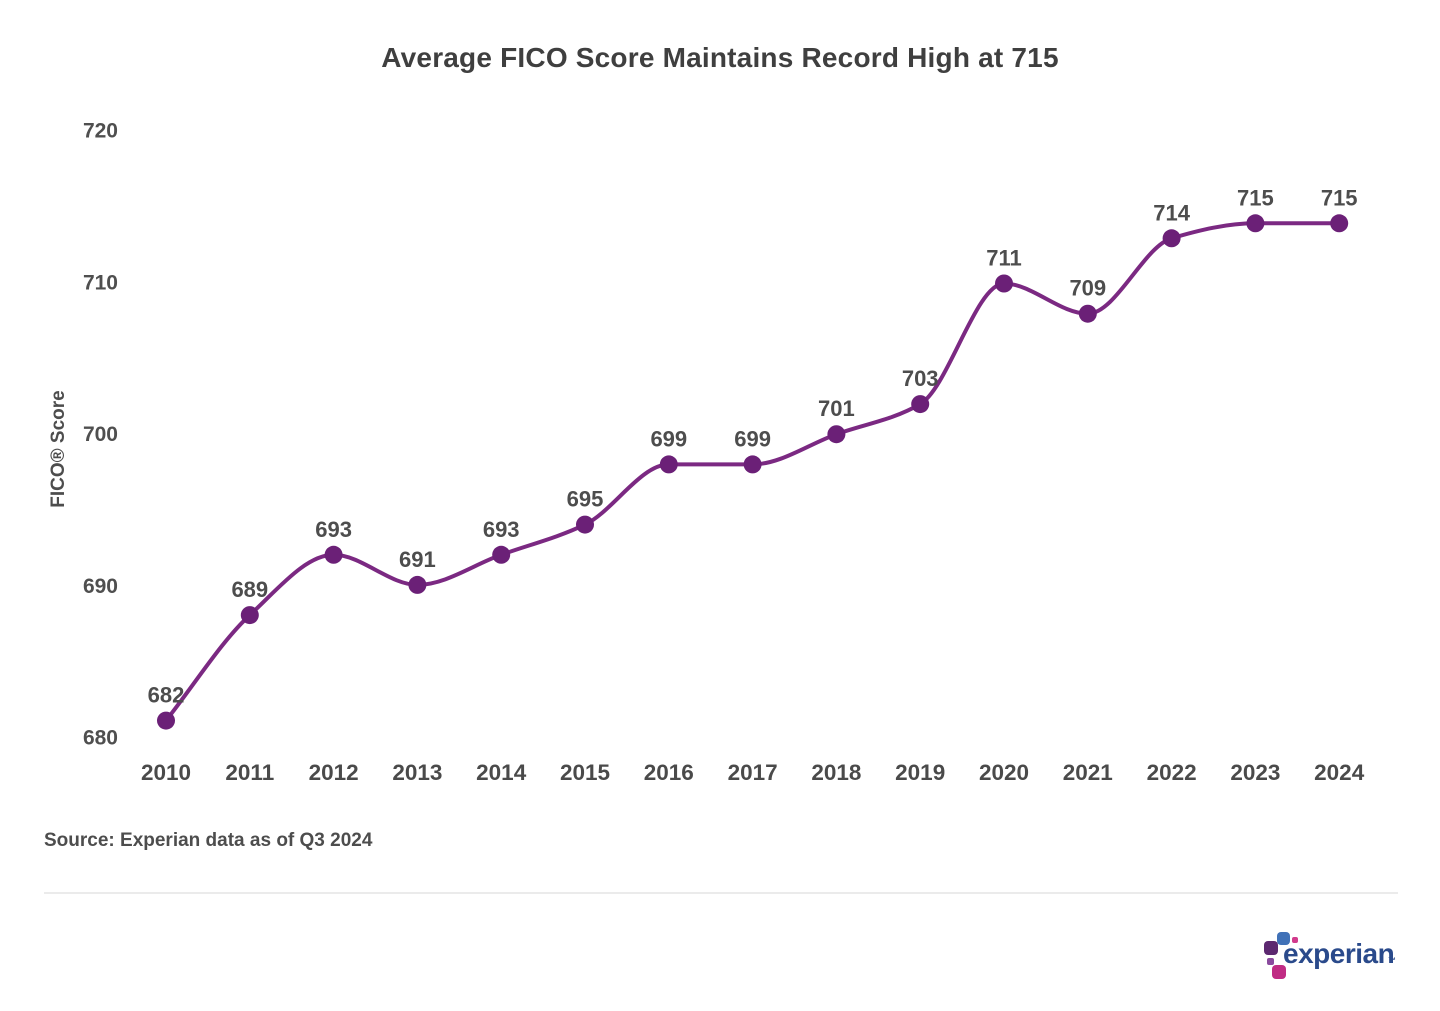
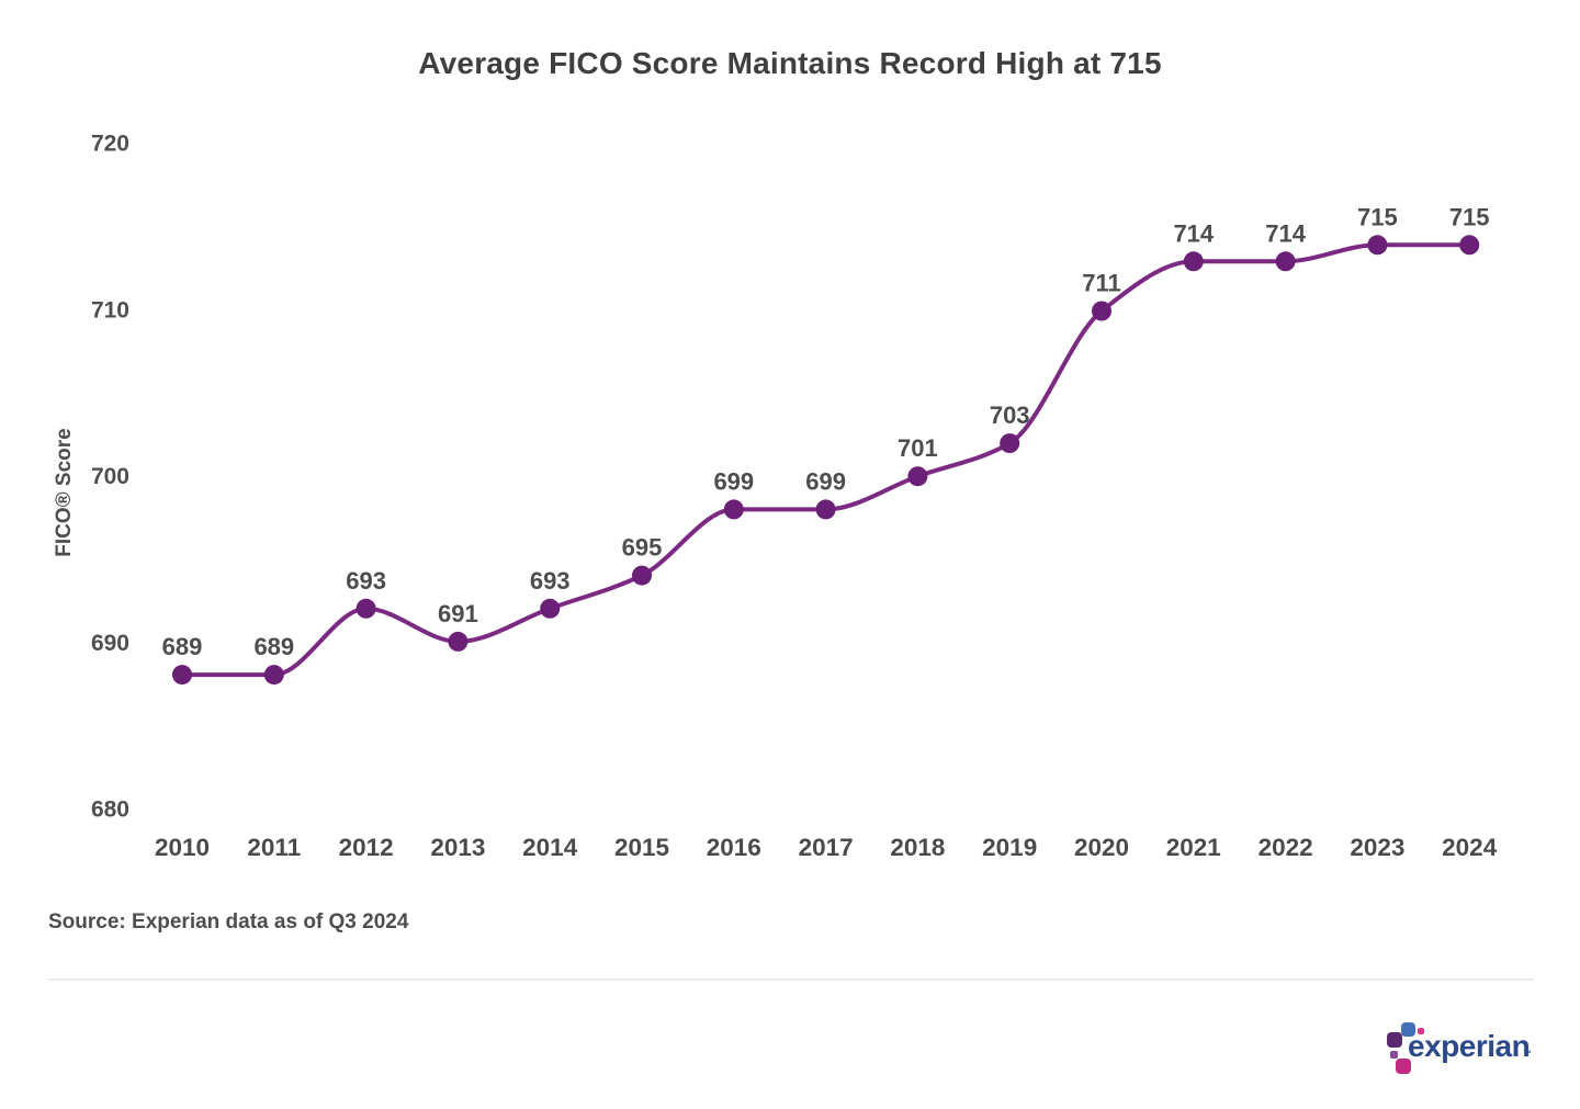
2010: 682 -> 689
2021: 709 -> 714
